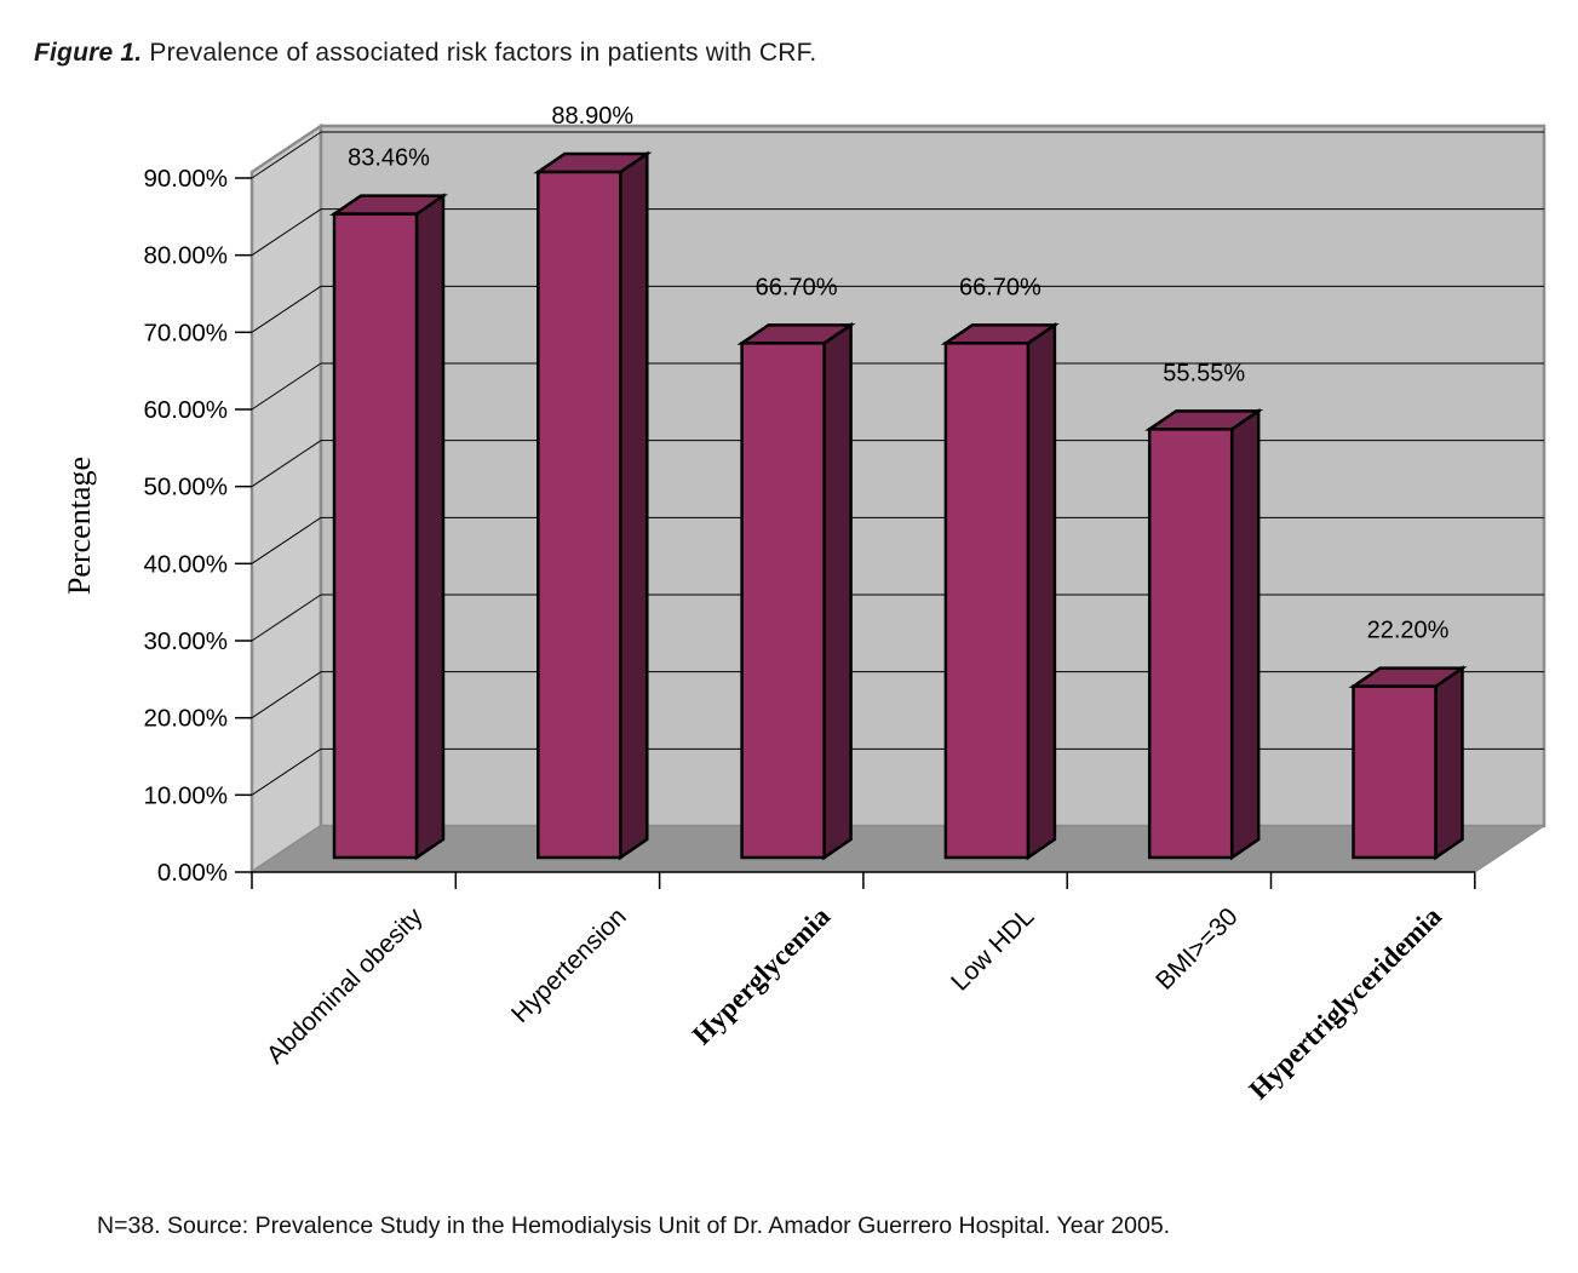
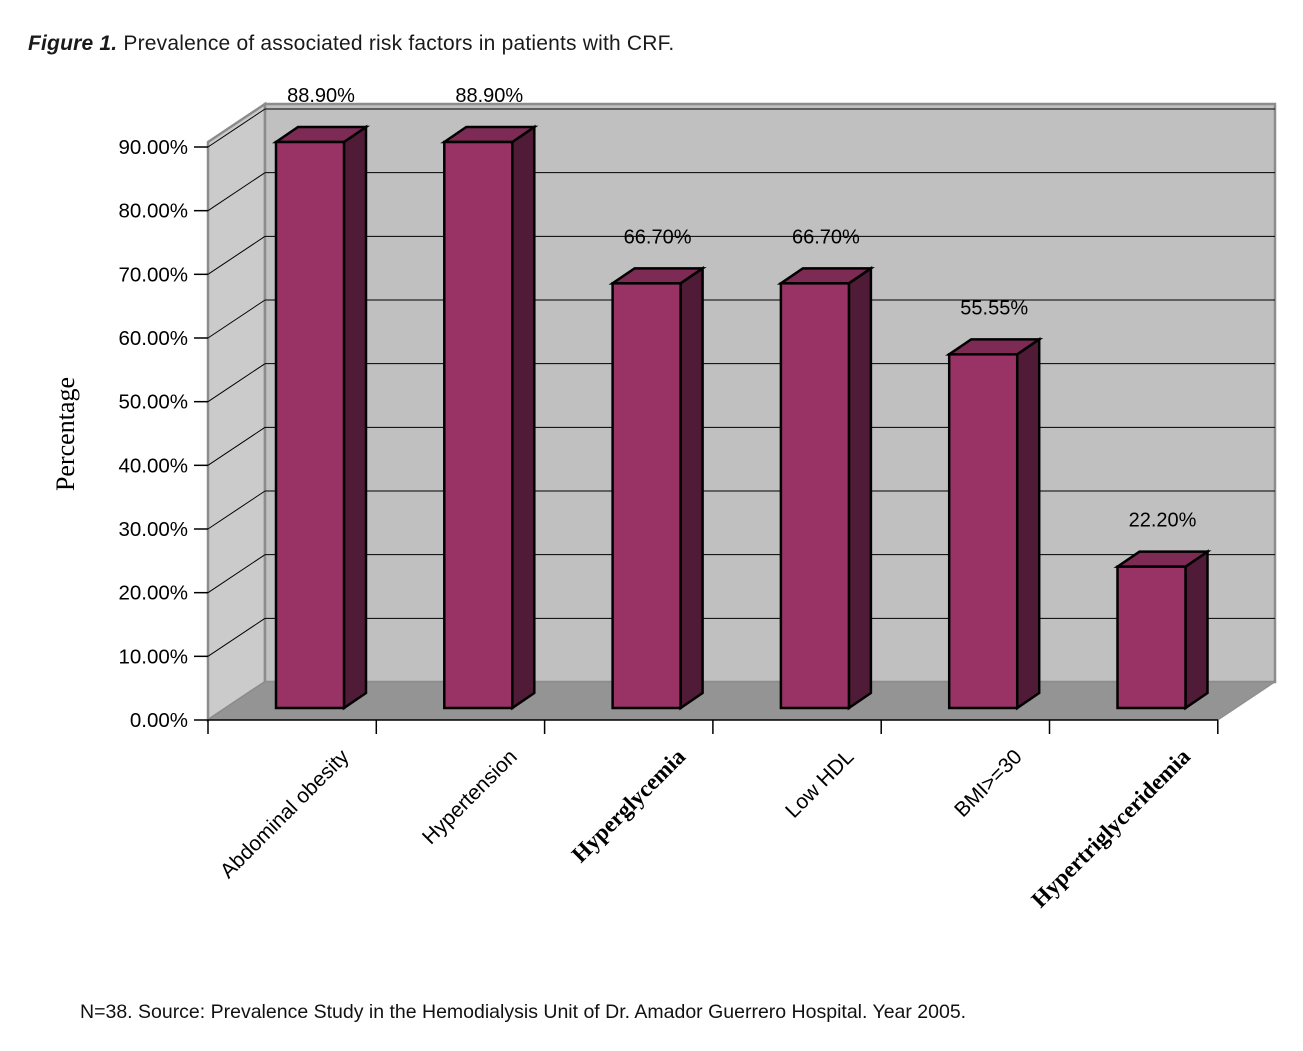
Abdominal obesity: 83.46% -> 88.90%
